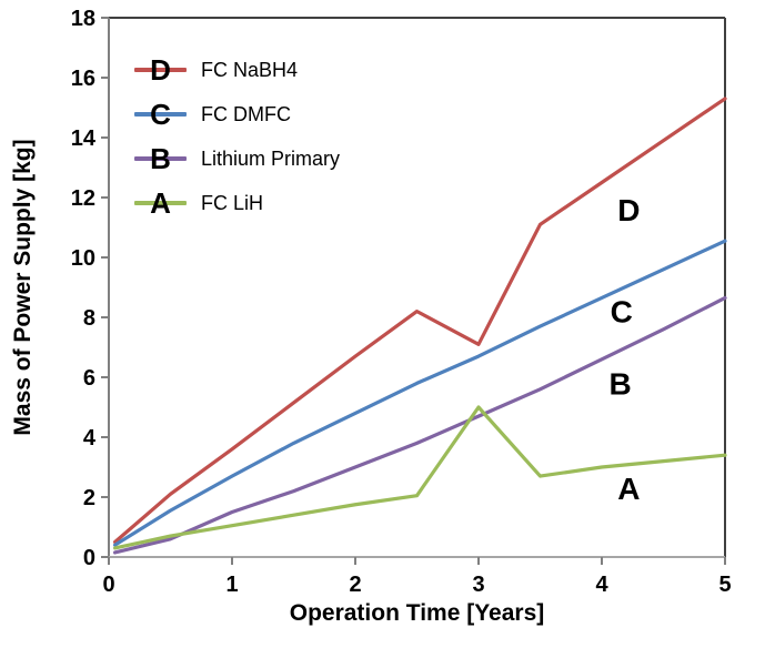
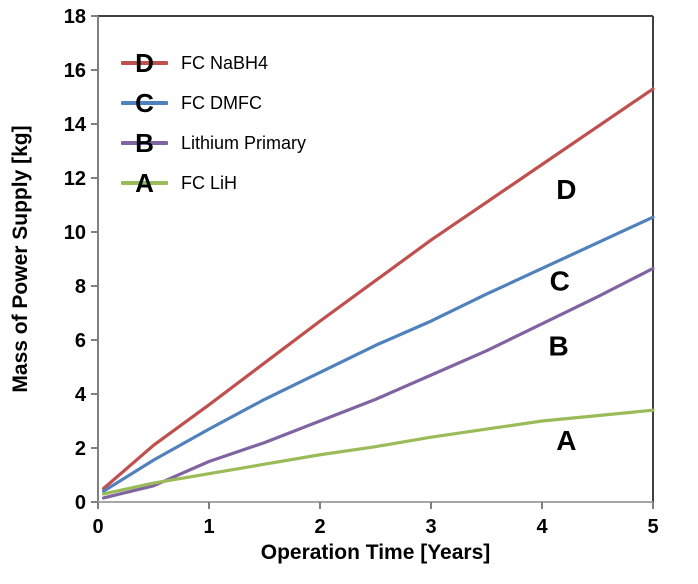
FC NaBH4/3: 7.1 -> 9.7
FC LiH/3: 5.0 -> 2.4
